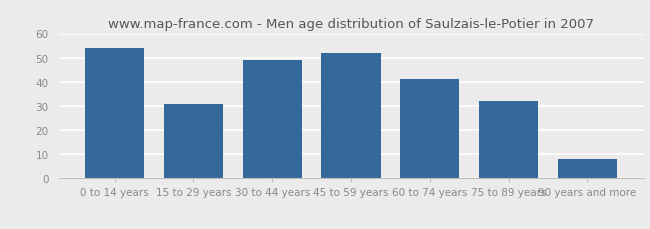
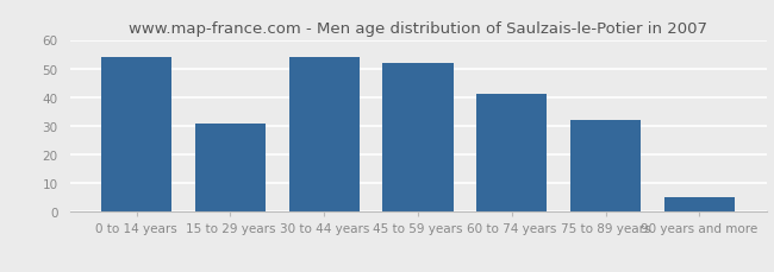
30 to 44 years: 49 -> 54
90 years and more: 8 -> 5
